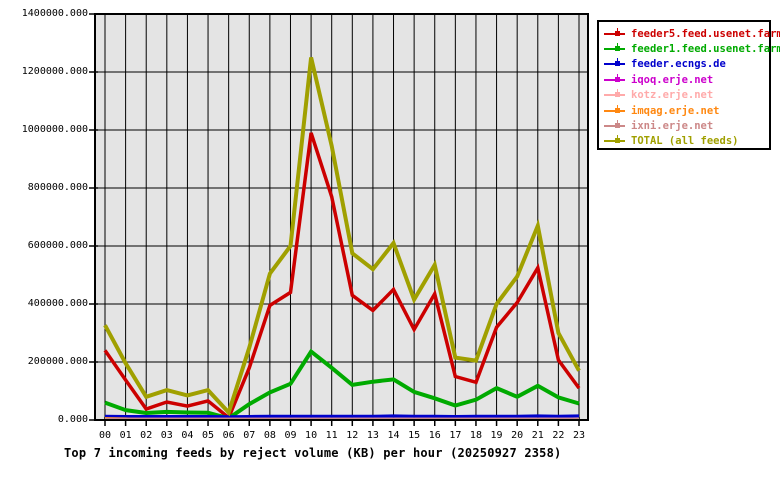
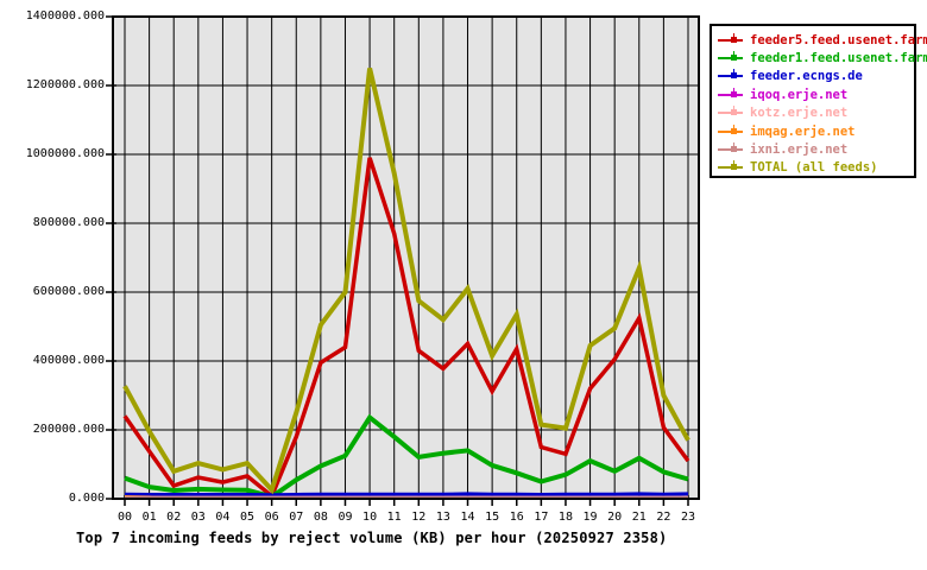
TOTAL (all feeds)/19: 400000 -> 440000
